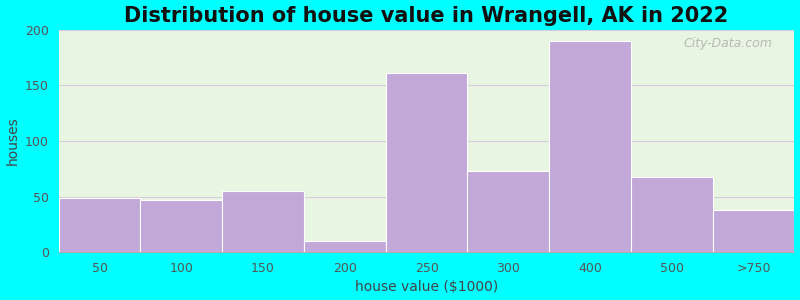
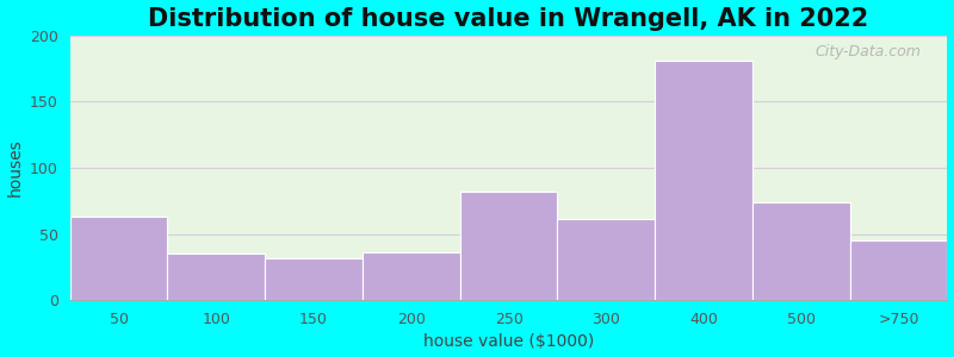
50: 49 -> 63
100: 47 -> 35
150: 55 -> 32
200: 10 -> 36
250: 161 -> 82
300: 73 -> 61
400: 190 -> 181
500: 68 -> 74
>750: 38 -> 45
